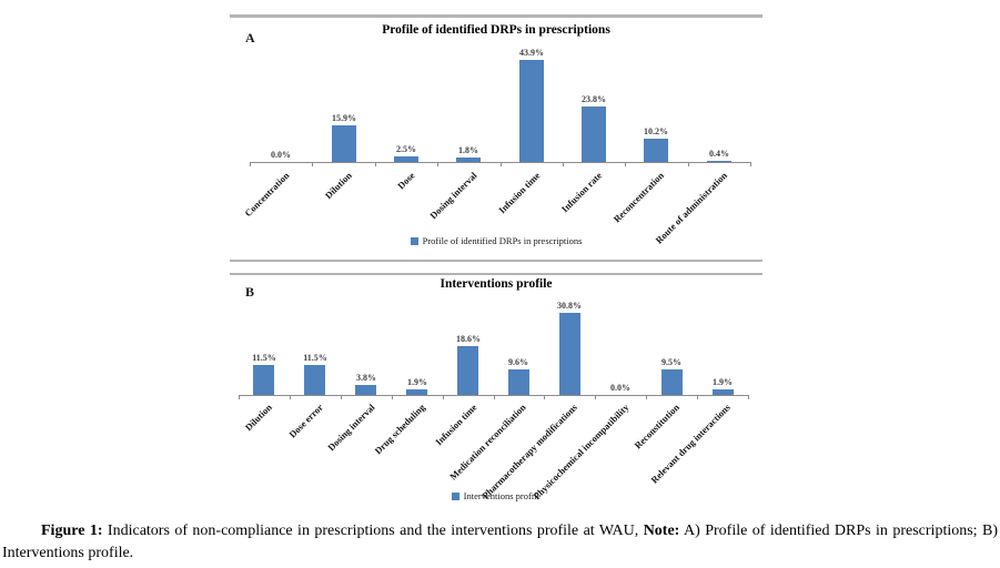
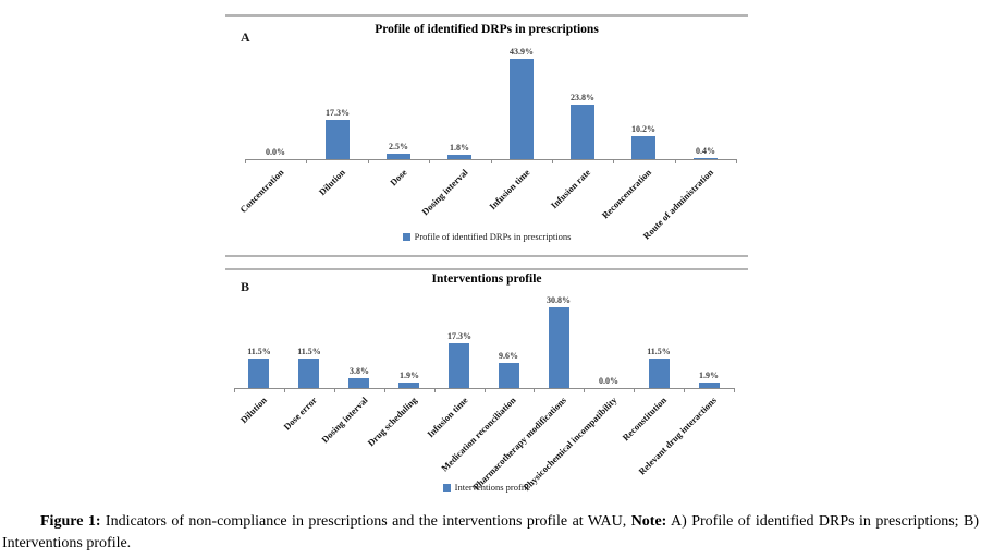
Profile of identified DRPs in prescriptions/Dilution: 15.9% -> 17.3%
Interventions profile/Infusion time: 18.6% -> 17.3%
Interventions profile/Reconstitution: 9.5% -> 11.5%
